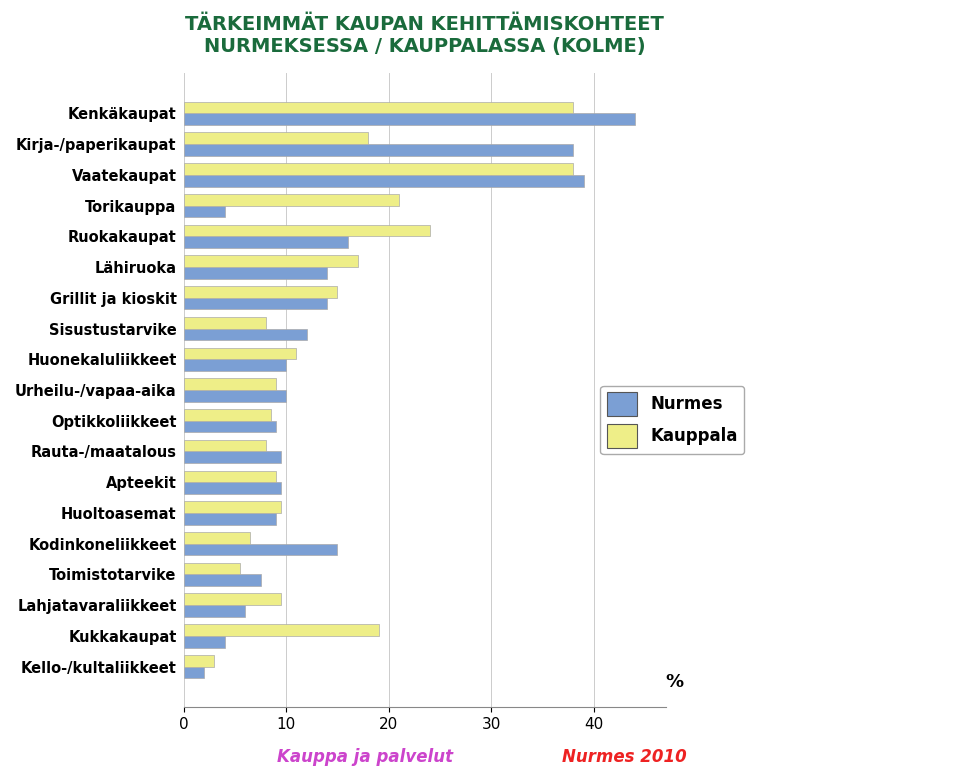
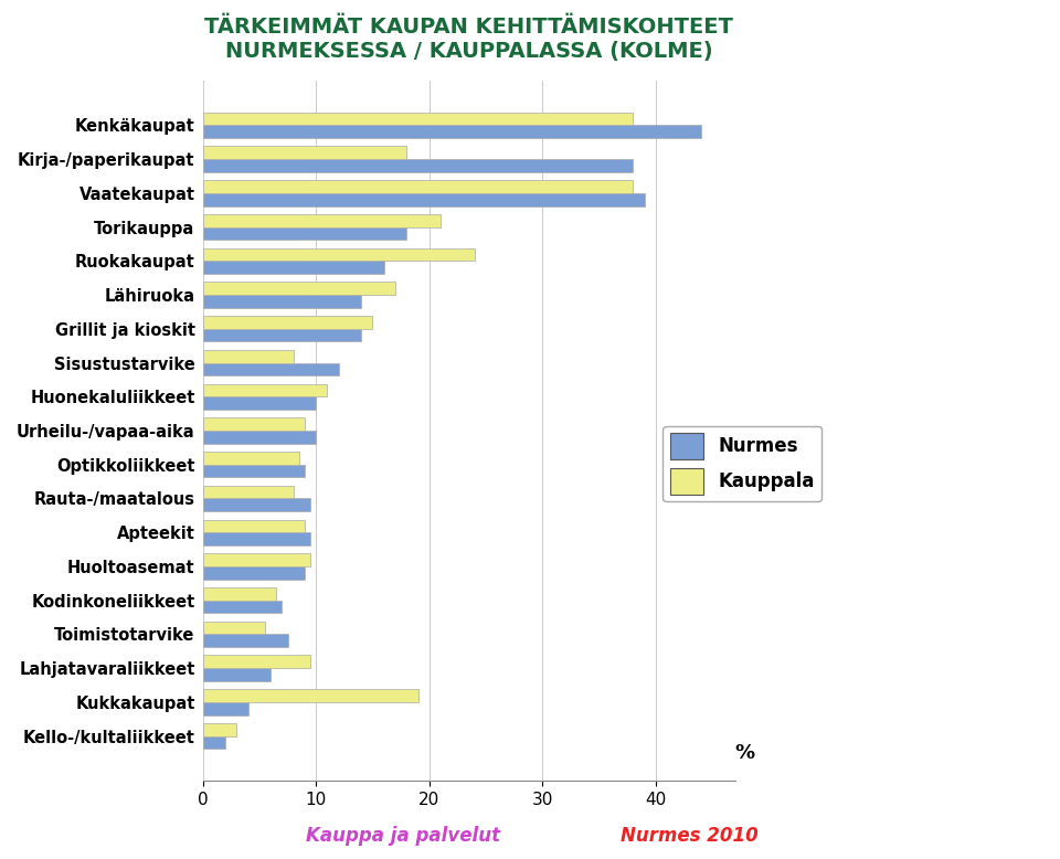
Nurmes/Torikauppa: 4.0 -> 18.0
Nurmes/Kodinkoneliikkeet: 15.0 -> 7.0
